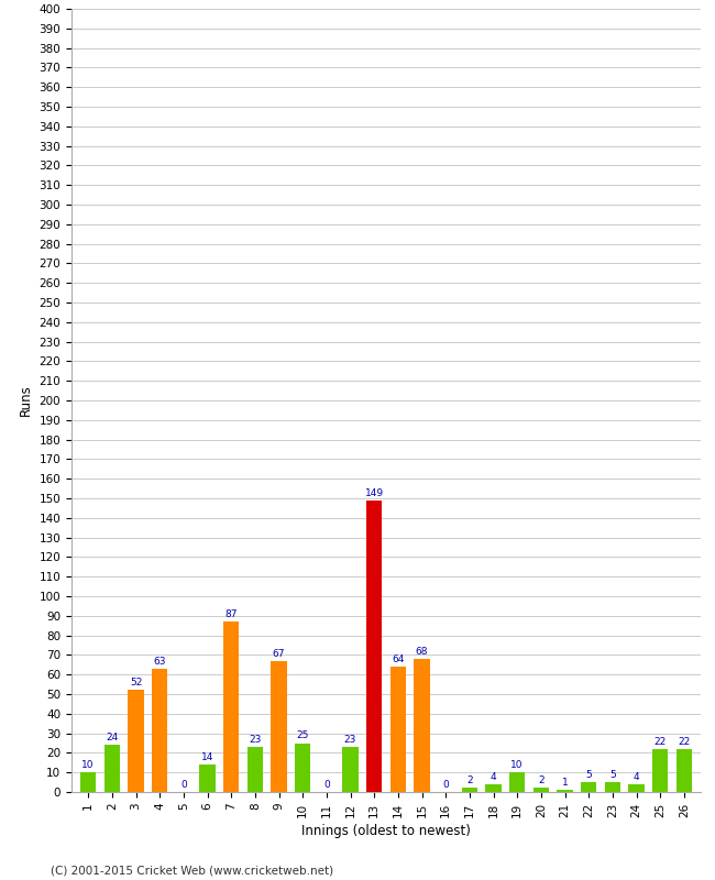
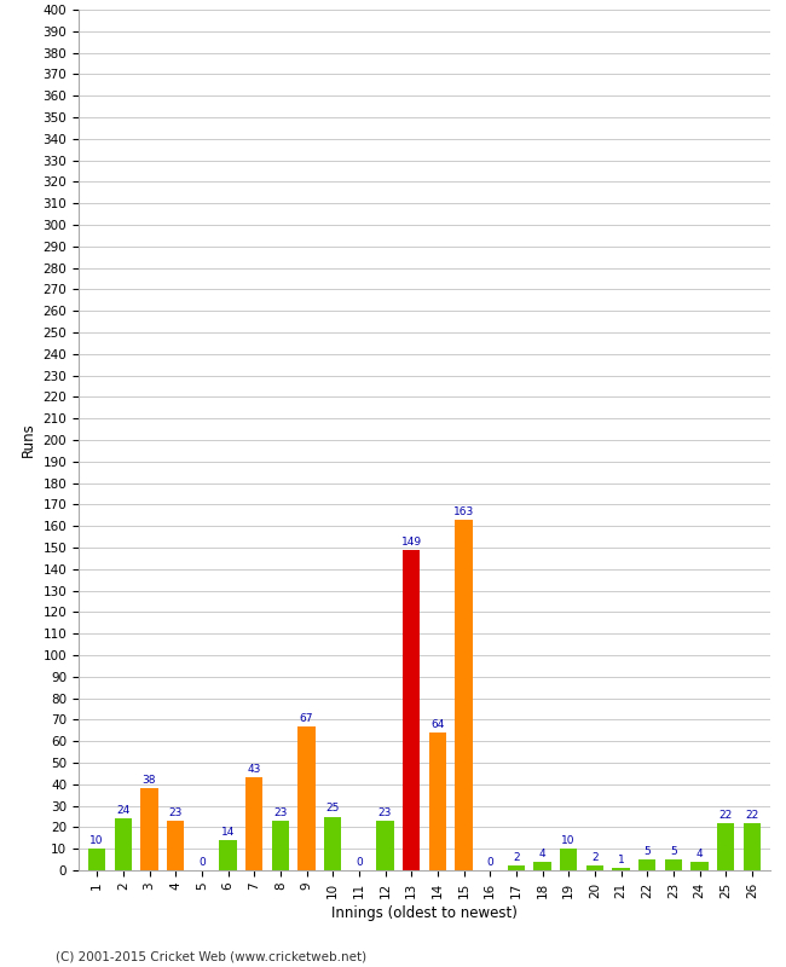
3: 52 -> 38
4: 63 -> 23
7: 87 -> 43
15: 68 -> 163
